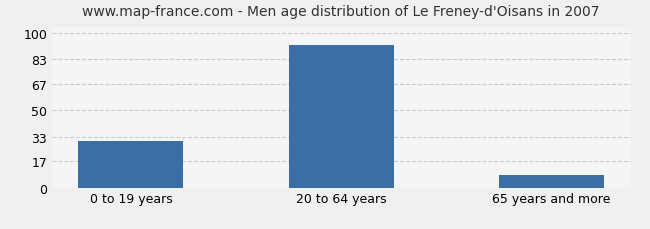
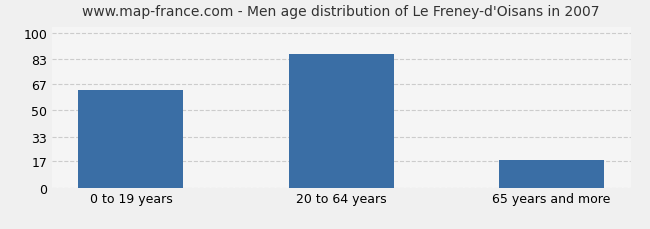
0 to 19 years: 30 -> 63
20 to 64 years: 92 -> 86
65 years and more: 8 -> 18
